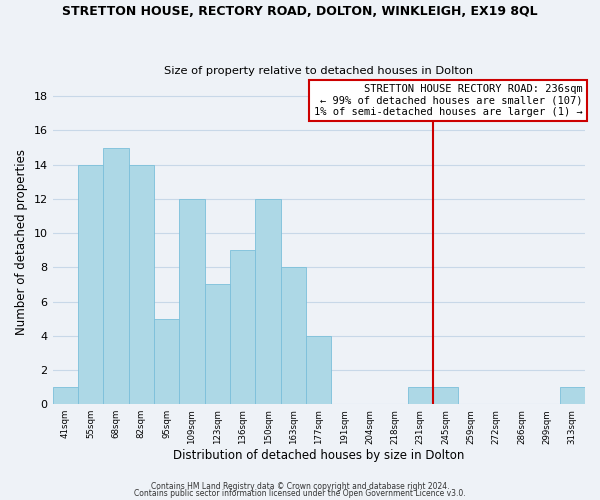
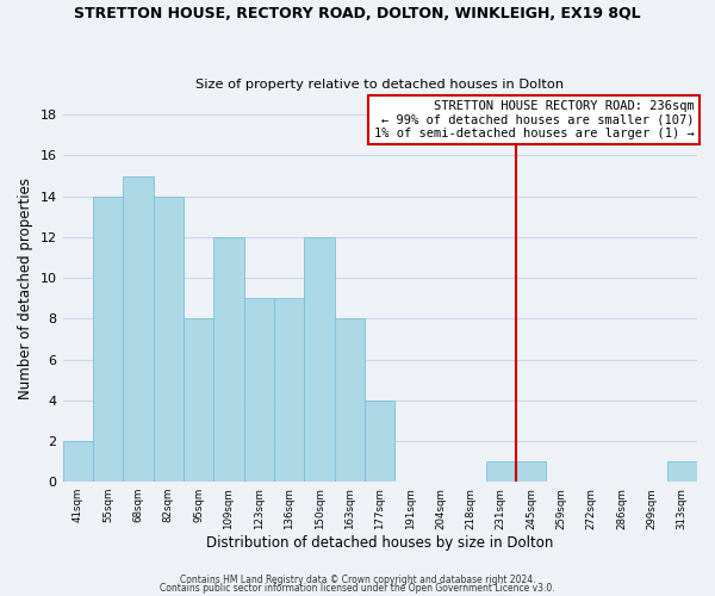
41sqm: 1 -> 2
95sqm: 5 -> 8
123sqm: 7 -> 9
